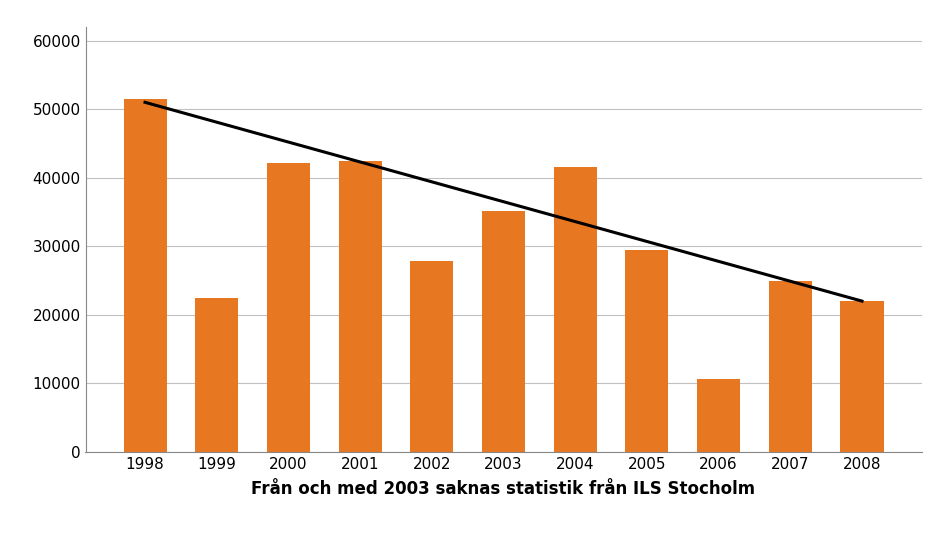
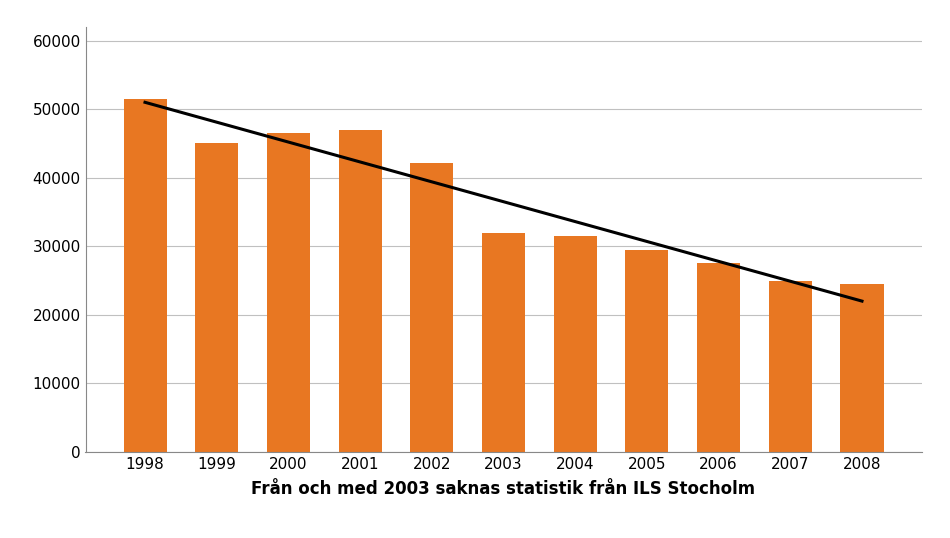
1999: 22400 -> 45000
2000: 42200 -> 46500
2001: 42400 -> 47000
2002: 27800 -> 42200
2003: 35200 -> 32000
2004: 41600 -> 31500
2006: 10600 -> 27500
2008: 22000 -> 24500
